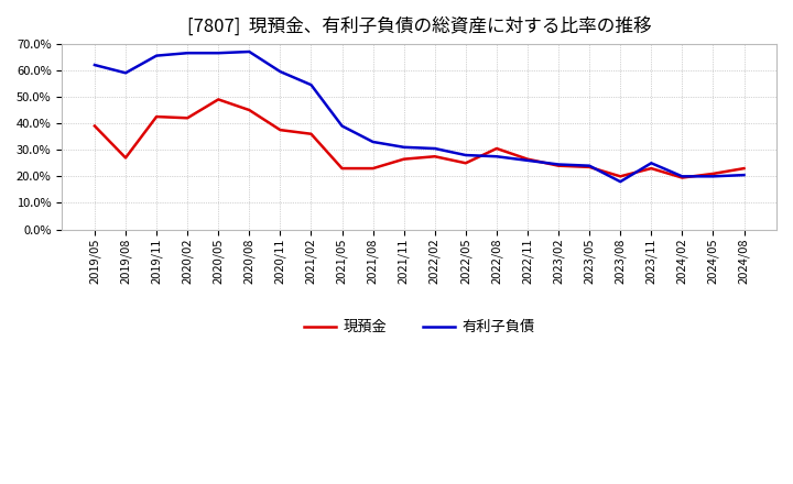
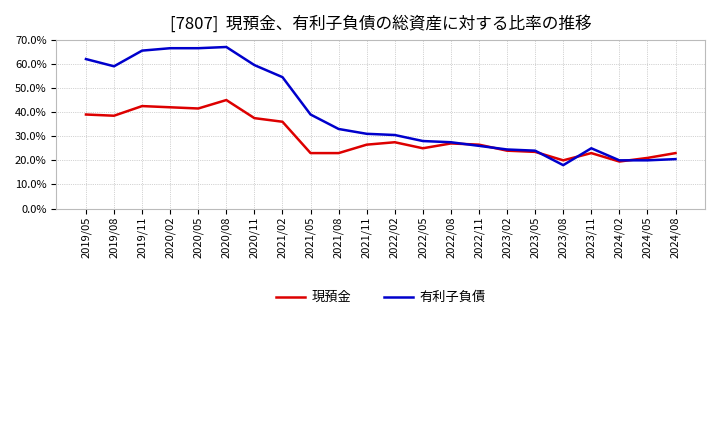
現預金/2019/08: 27.0% -> 38.5%
現預金/2020/05: 49.0% -> 41.5%
現預金/2022/08: 30.5% -> 27.0%
